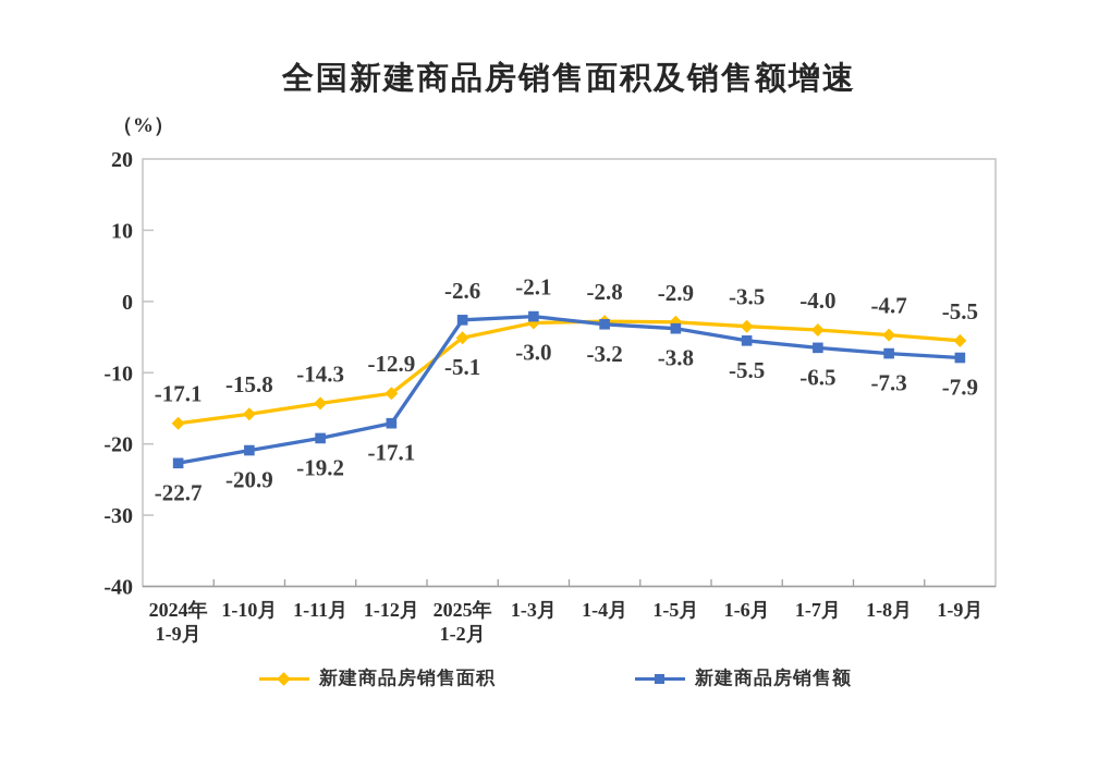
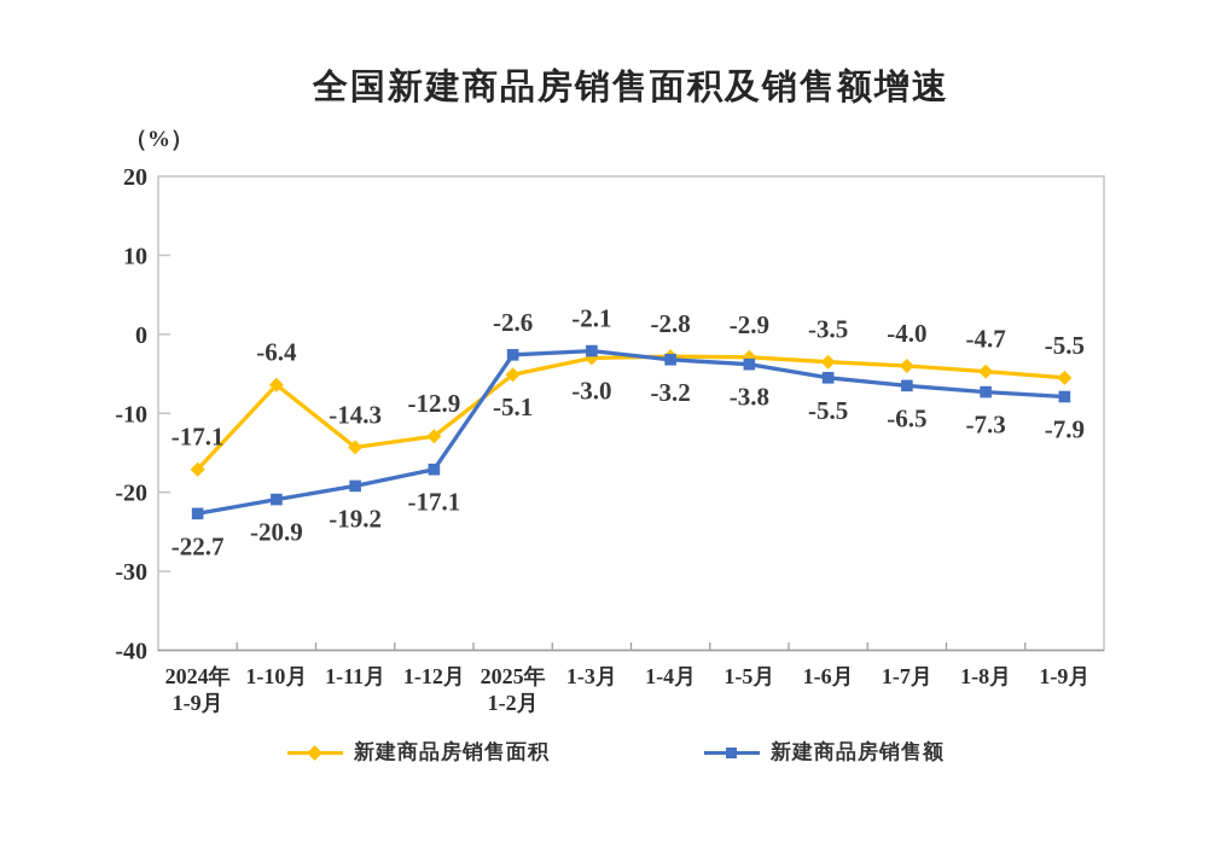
新建商品房销售面积/1-10月: -15.8 -> -6.4
